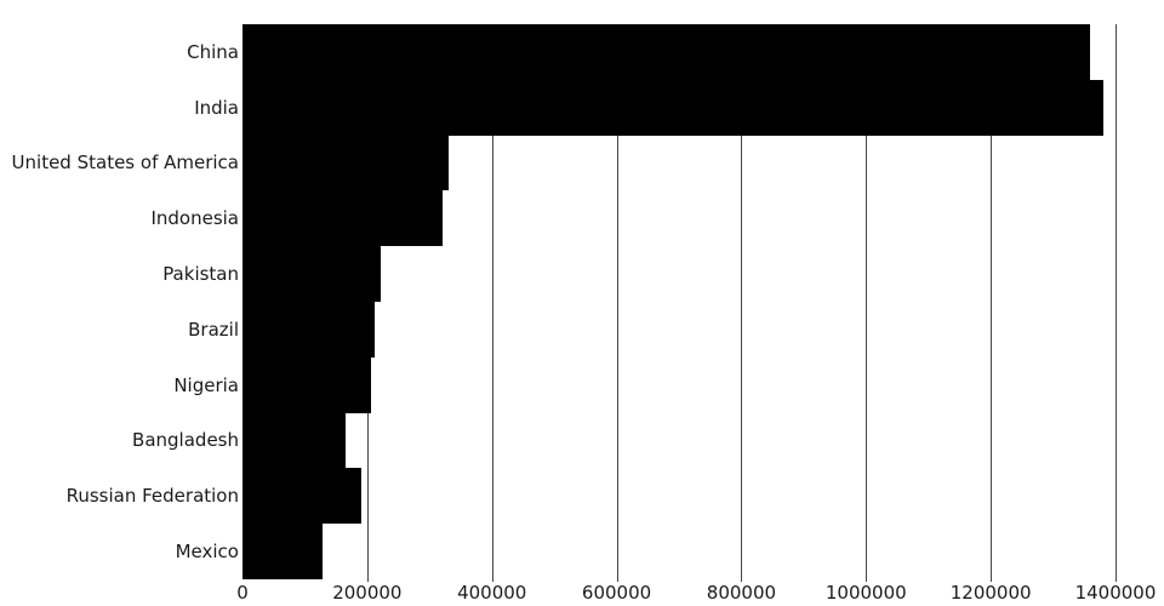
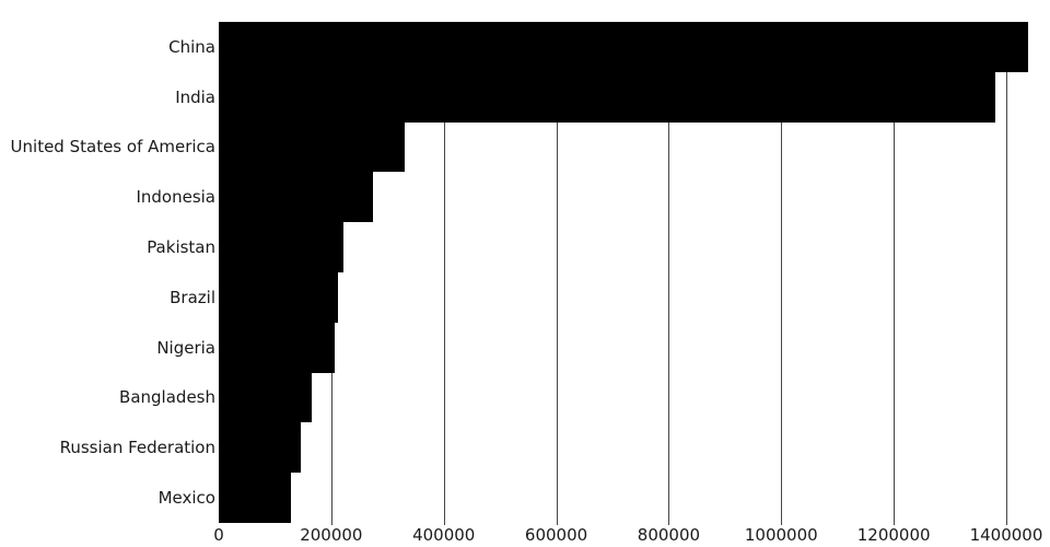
China: 1360000 -> 1440000
Indonesia: 320000 -> 270000
Russian Federation: 190000 -> 150000
